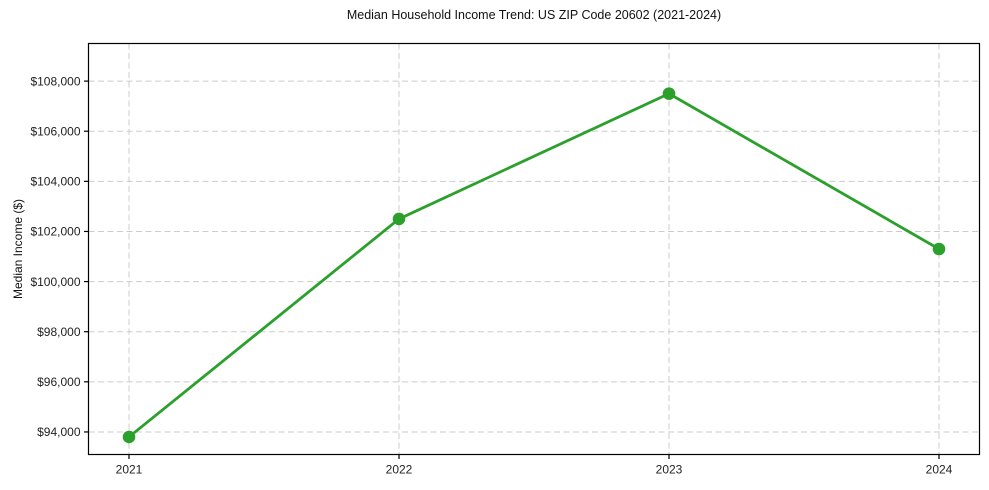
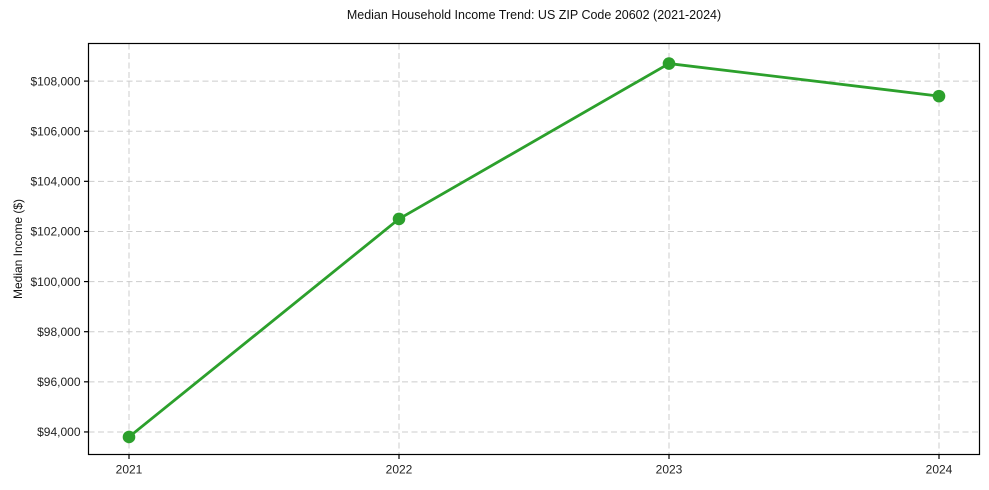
2023: $107500 -> $108700
2024: $101300 -> $107400
